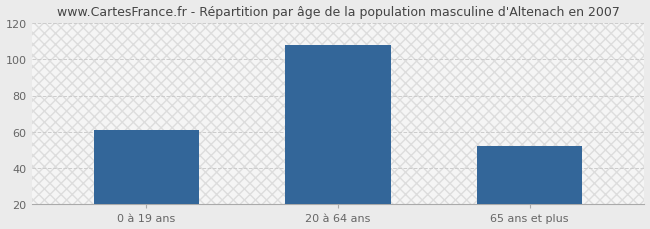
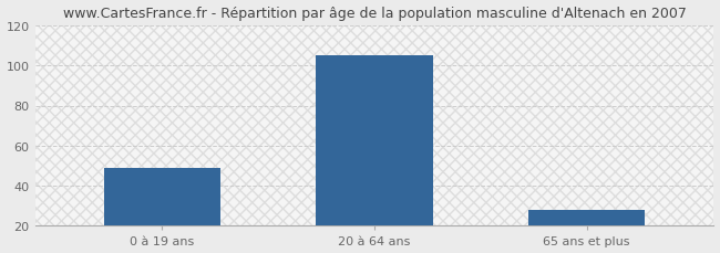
0 à 19 ans: 61 -> 49
20 à 64 ans: 108 -> 105
65 ans et plus: 52 -> 28
